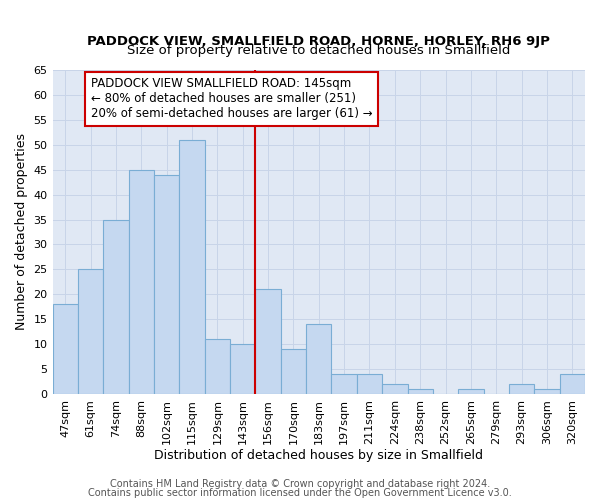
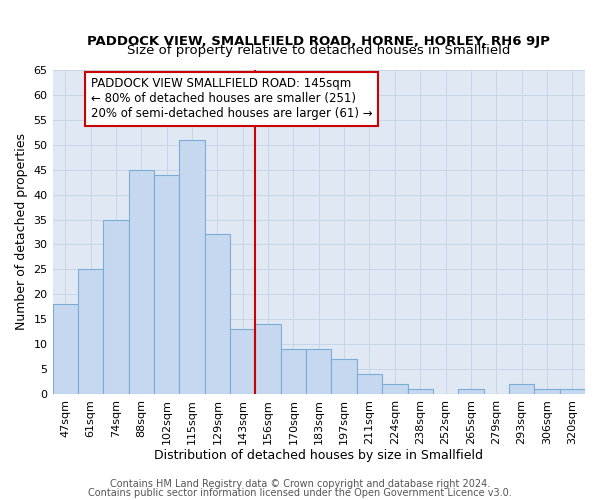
129sqm: 11 -> 32
143sqm: 10 -> 13
156sqm: 21 -> 14
183sqm: 14 -> 9
197sqm: 4 -> 7
320sqm: 4 -> 1
